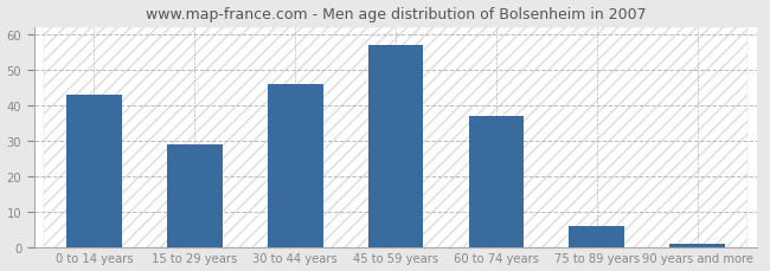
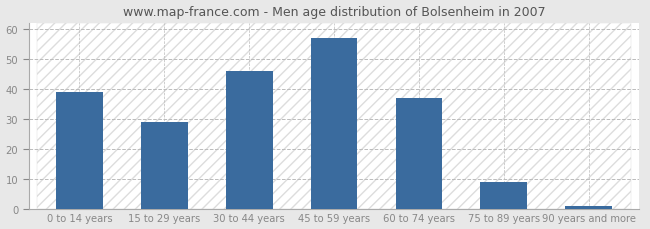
0 to 14 years: 43 -> 39
75 to 89 years: 6 -> 9
